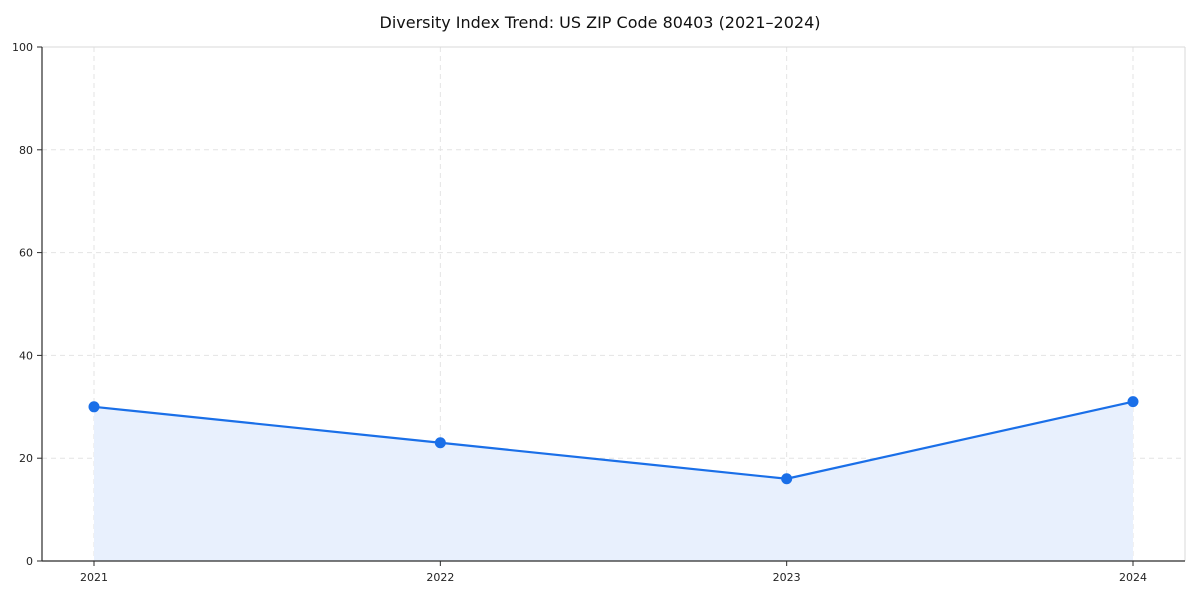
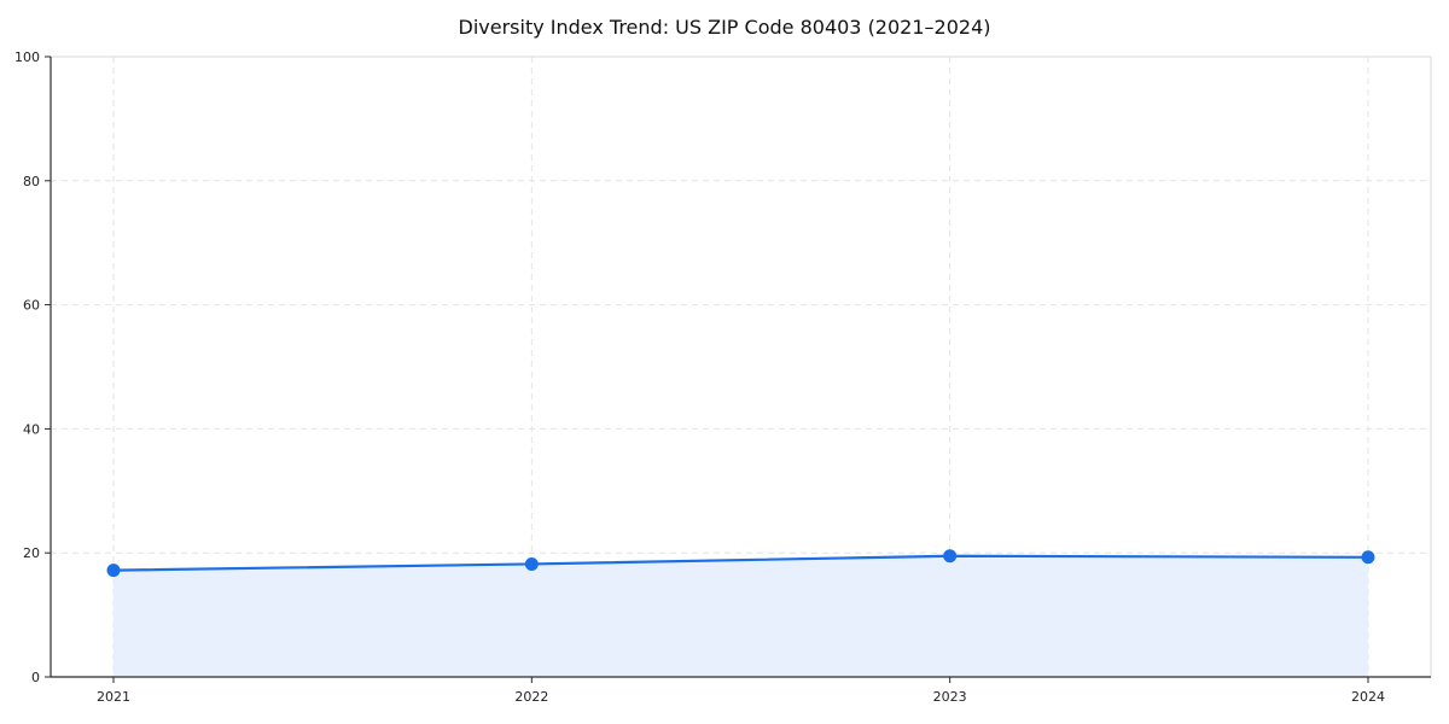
2021: 30 -> 17
2022: 23 -> 18
2023: 16 -> 20
2024: 31 -> 19
